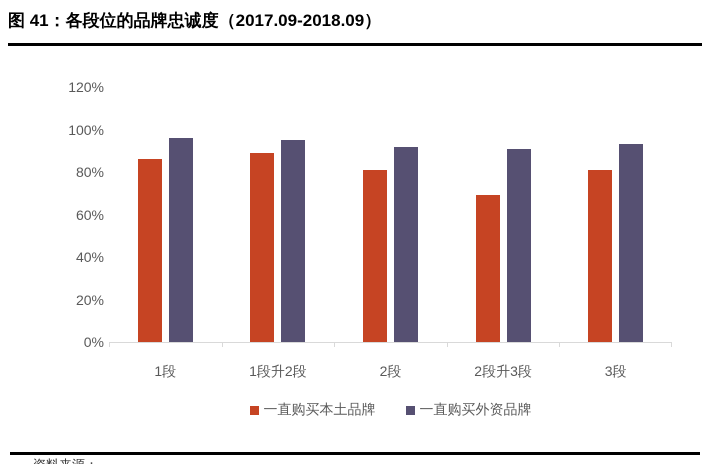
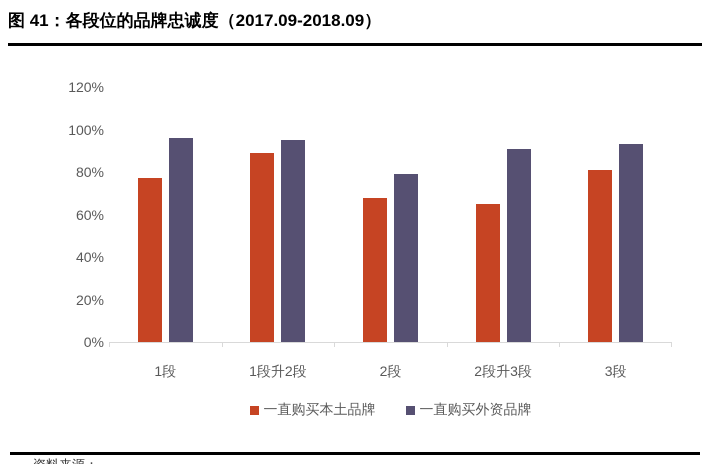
一直购买本土品牌/1段: 86% -> 77%
一直购买本土品牌/2段: 81% -> 68%
一直购买外资品牌/2段: 92% -> 79%
一直购买本土品牌/2段升3段: 69% -> 65%
